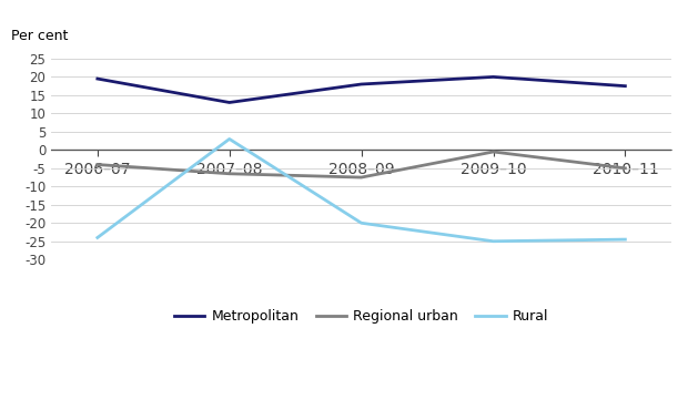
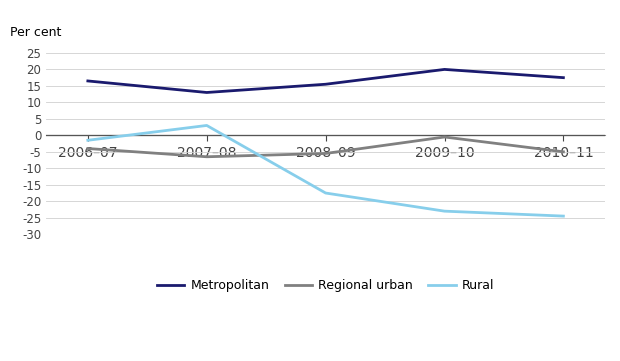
Metropolitan/2006–07: 19.5 -> 16.5
Rural/2006–07: -24.0 -> -1.5
Metropolitan/2008–09: 18.0 -> 15.5
Regional urban/2008–09: -7.5 -> -5.5
Rural/2008–09: -20.0 -> -17.5
Rural/2009–10: -25.0 -> -23.0
